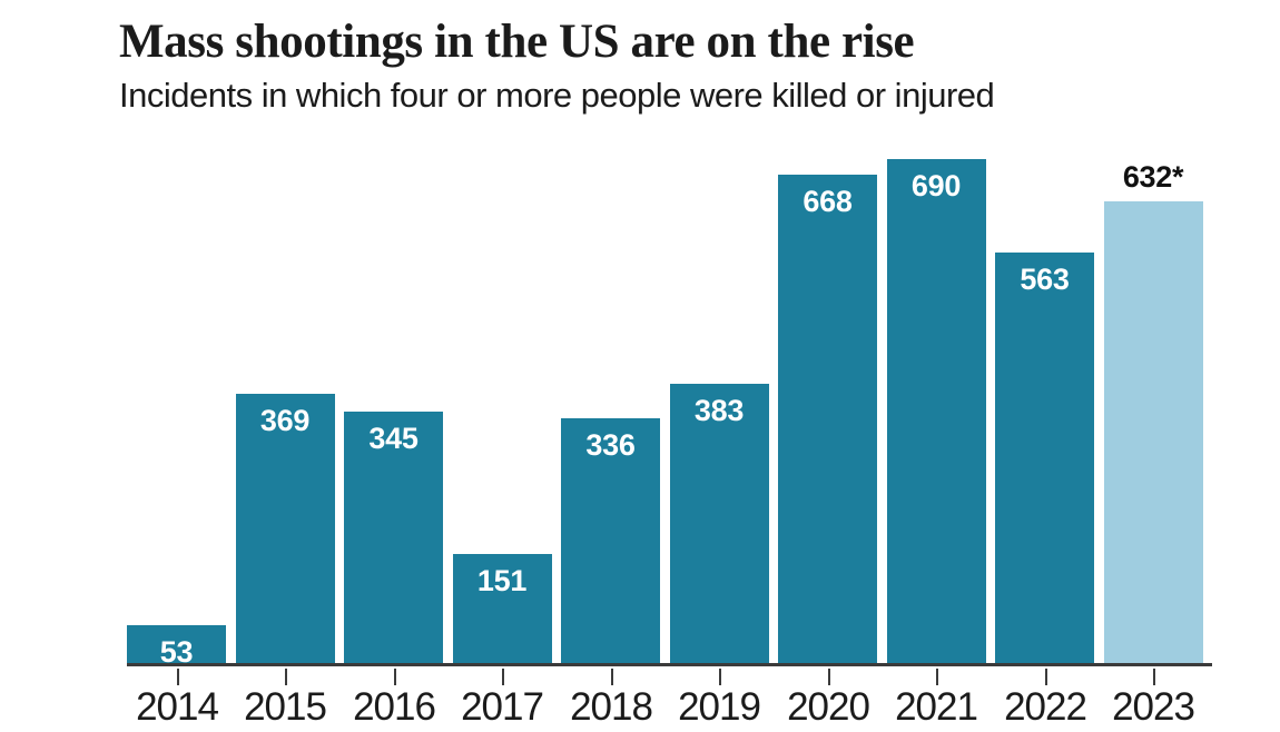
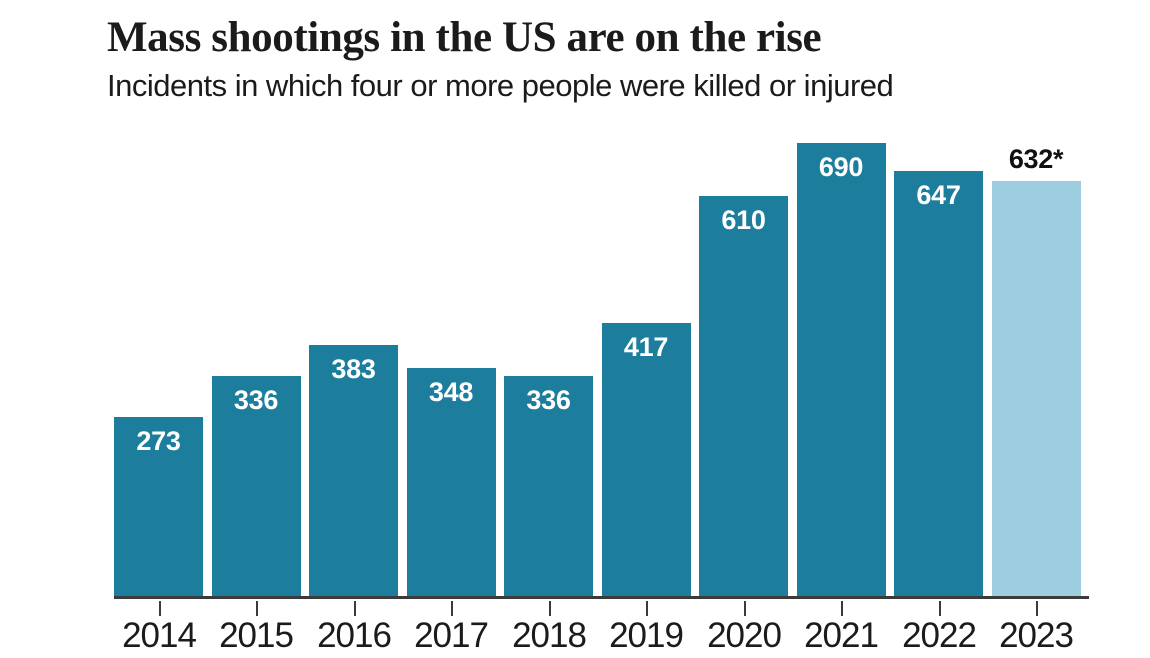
2014: 53 -> 273
2015: 369 -> 336
2016: 345 -> 383
2017: 151 -> 348
2019: 383 -> 417
2020: 668 -> 610
2022: 563 -> 647
